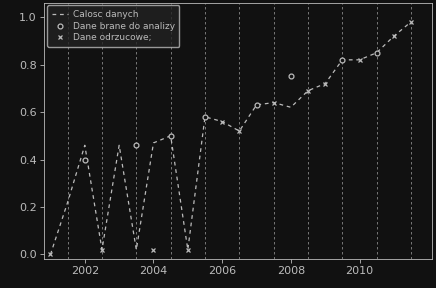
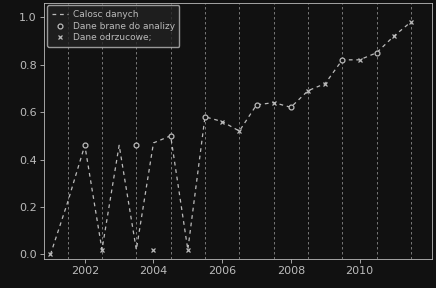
Dane brane do analizy/2002: 0.40 -> 0.46
Dane brane do analizy/2008: 0.75 -> 0.62
